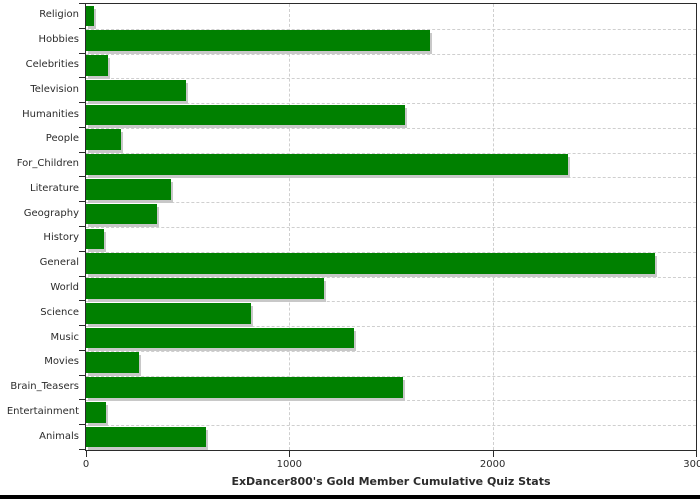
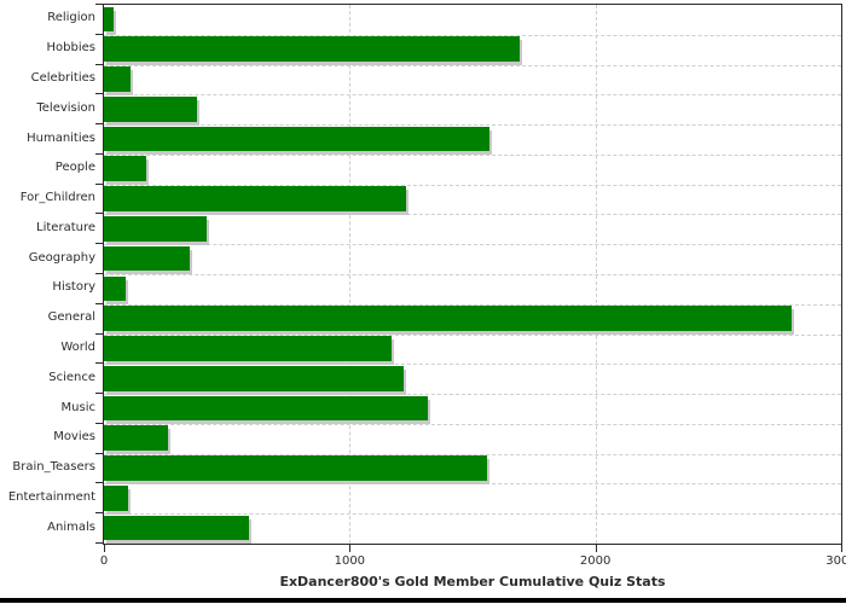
Television: 490 -> 380
For_Children: 2370 -> 1230
Science: 810 -> 1220
